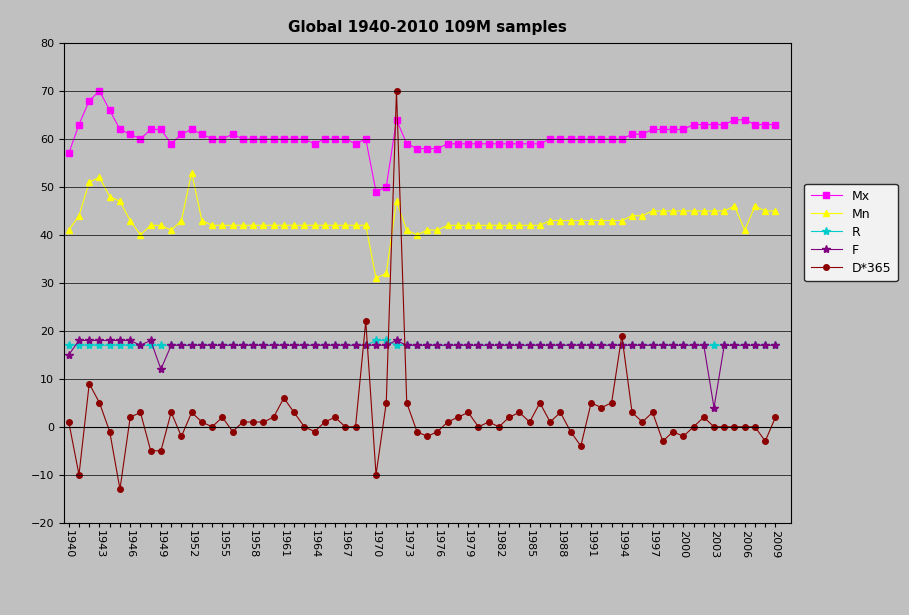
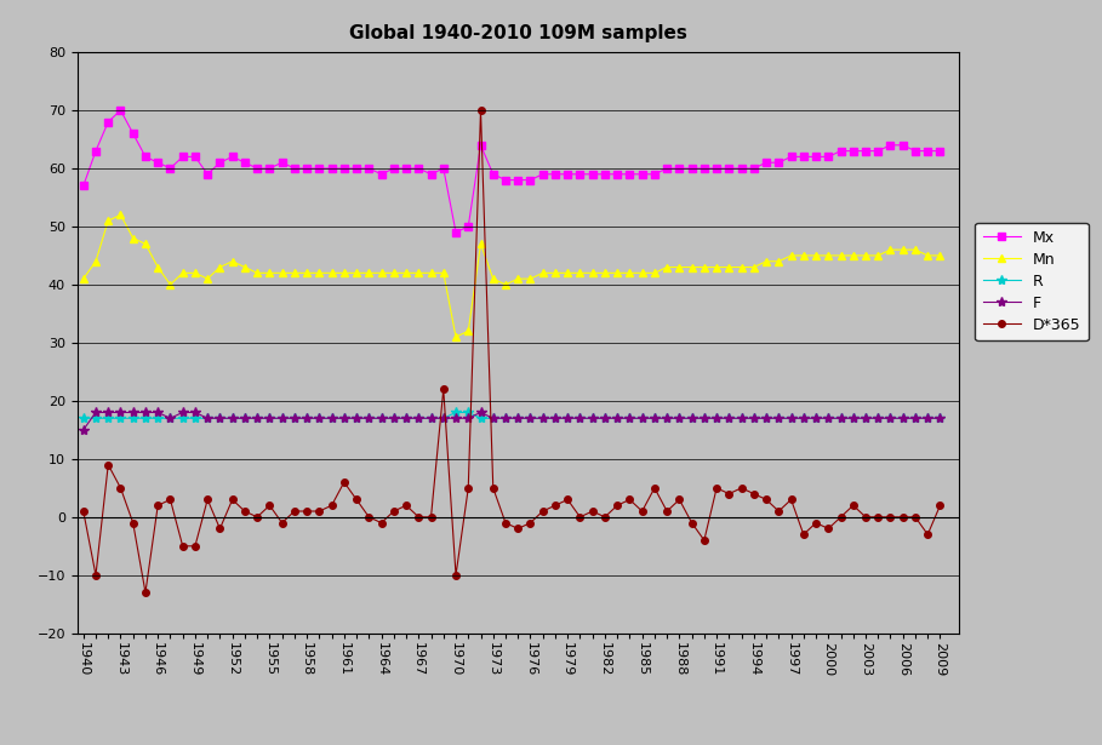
F/1949: 12 -> 18
Mn/1952: 53 -> 44
D*365/1994: 19 -> 4
F/2003: 4 -> 17
Mn/2006: 41 -> 46
